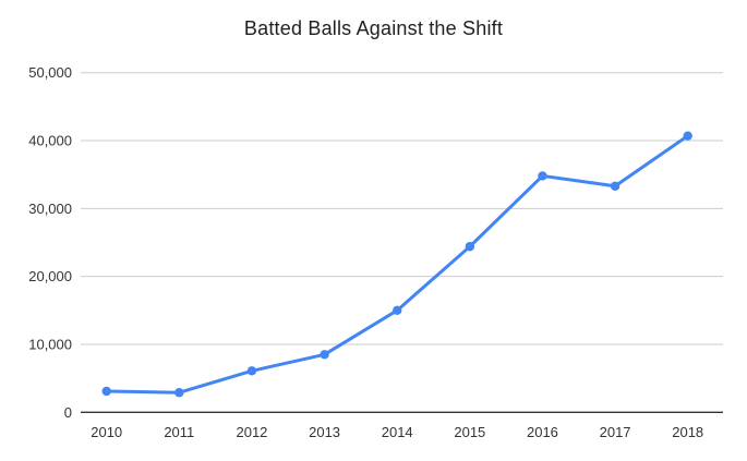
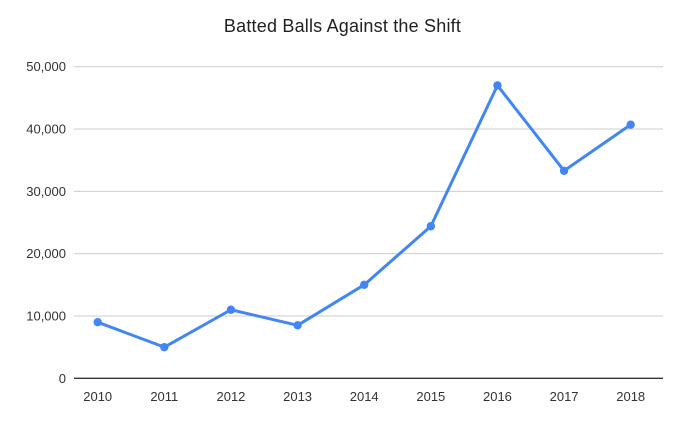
2010: 3000 -> 9000
2011: 3000 -> 5000
2012: 6000 -> 11000
2016: 35000 -> 47000
